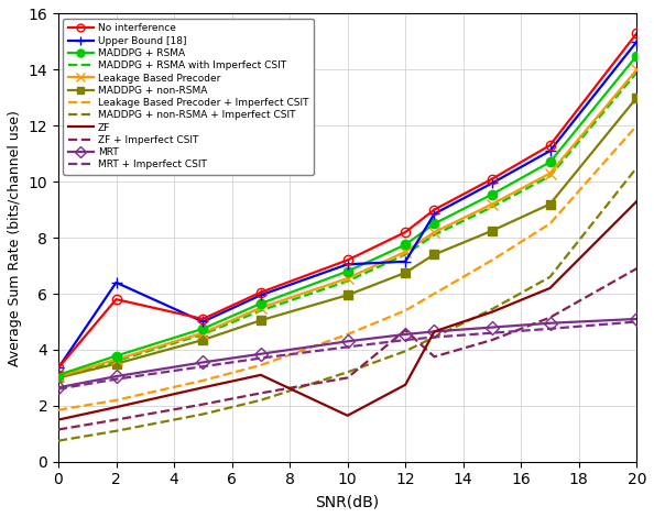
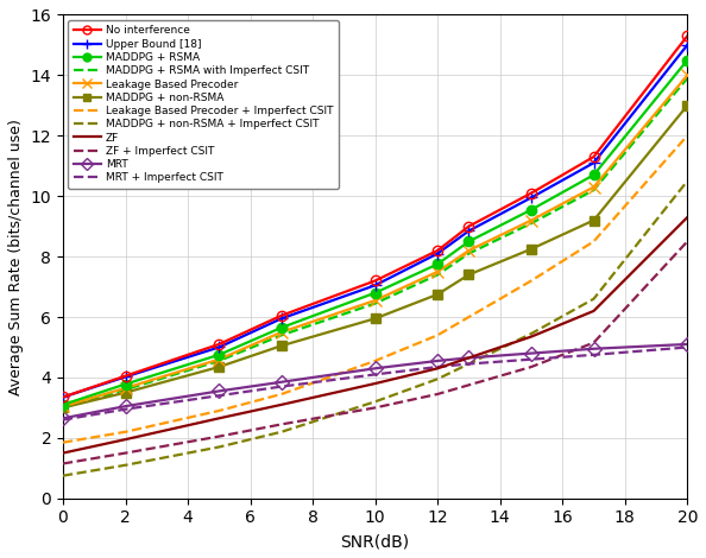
No interference/2: 5.80 -> 4.05
Upper Bound [18]/2: 6.40 -> 4.02
ZF/10: 1.65 -> 3.80
Upper Bound [18]/12: 7.15 -> 8.10
ZF/12: 2.75 -> 4.30
ZF + Imperfect CSIT/12: 4.70 -> 3.45
ZF + Imperfect CSIT/20: 6.90 -> 8.50
